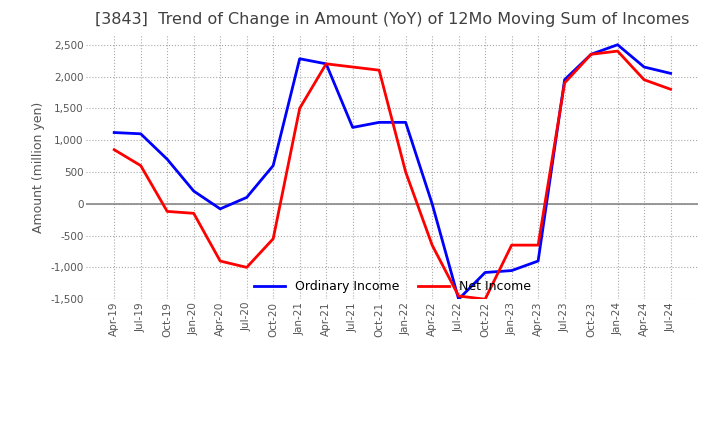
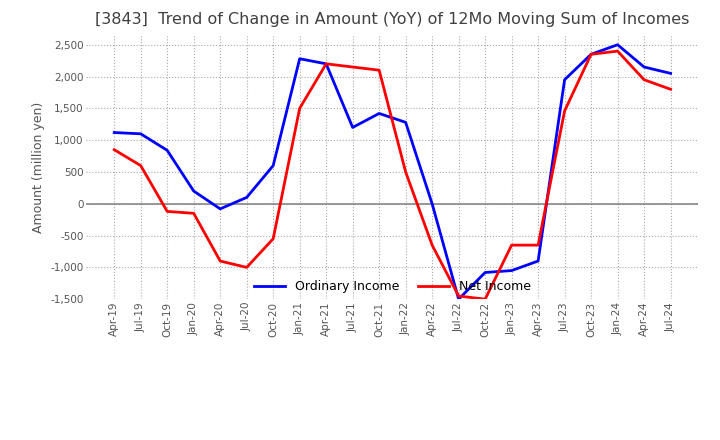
Ordinary Income/Oct-19: 700 -> 840
Ordinary Income/Oct-21: 1,280 -> 1,420
Net Income/Jul-23: 1,900 -> 1,460
